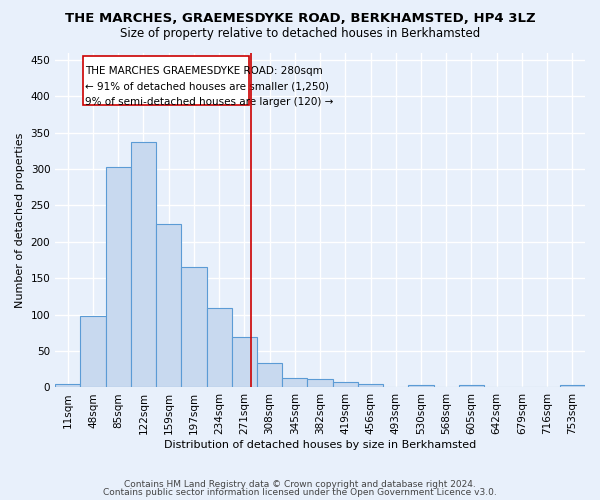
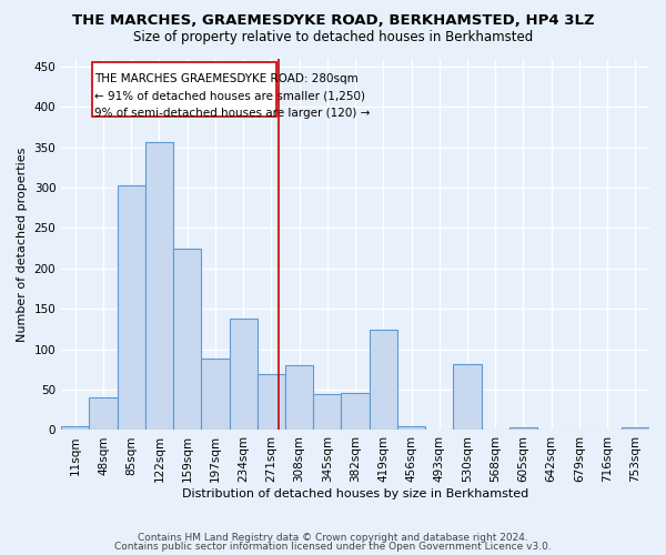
48sqm: 98 -> 40
122sqm: 337 -> 356
197sqm: 165 -> 88
234sqm: 109 -> 138
308sqm: 34 -> 80
345sqm: 13 -> 44
382sqm: 12 -> 46
419sqm: 7 -> 124
530sqm: 4 -> 82
